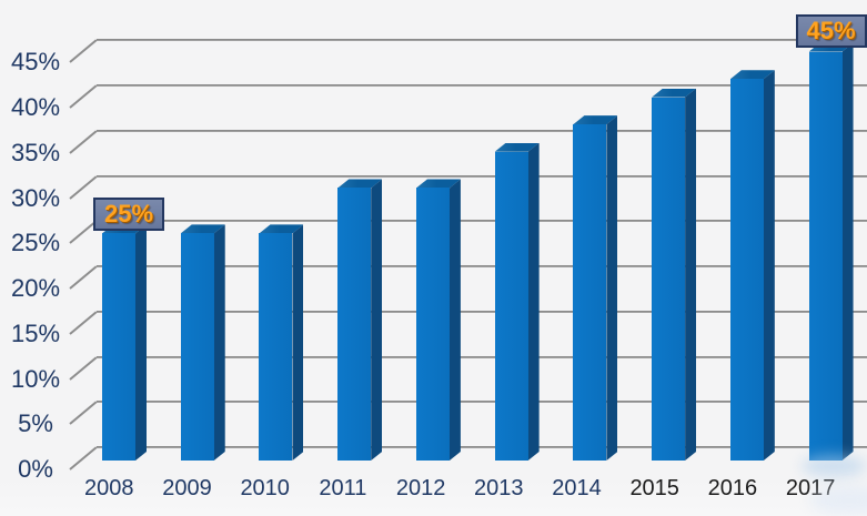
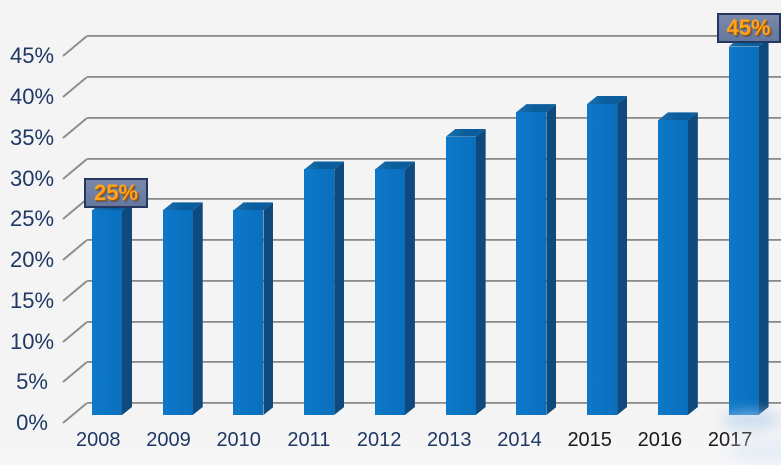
2015: 40% -> 38%
2016: 42% -> 36%
